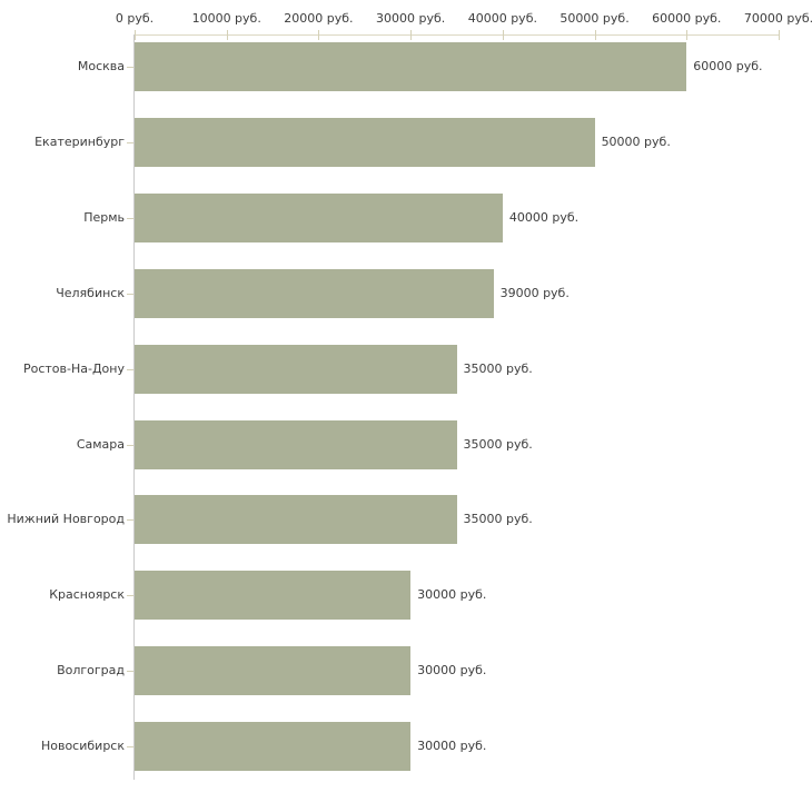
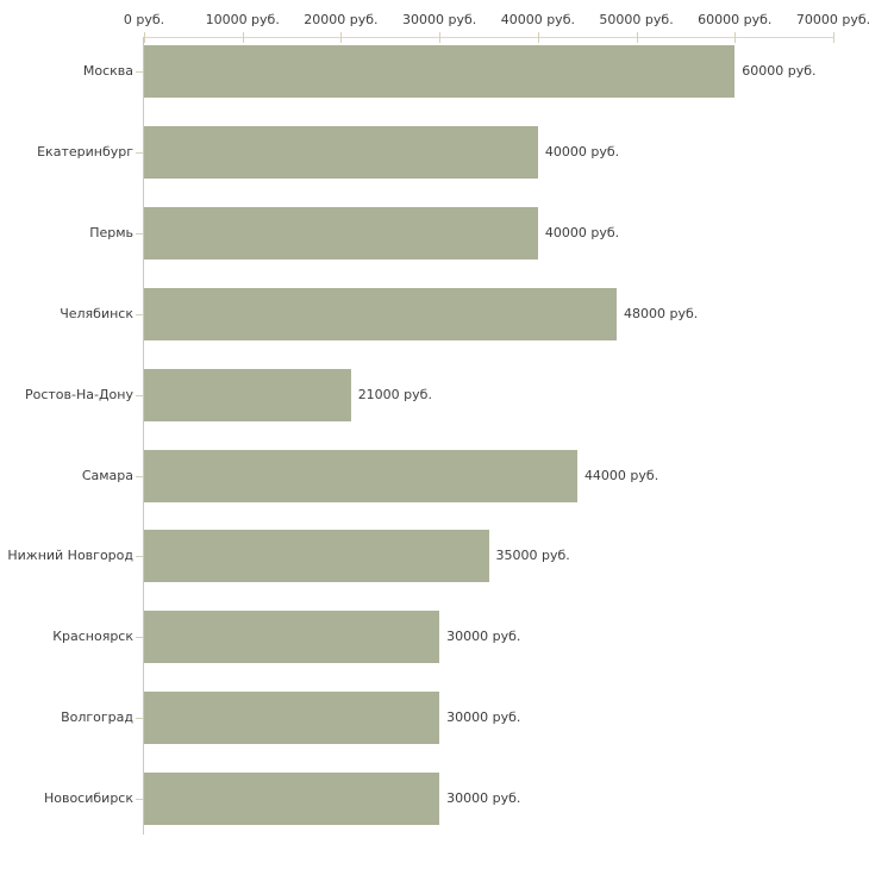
Екатеринбург: 50000 -> 40000
Челябинск: 39000 -> 48000
Ростов-На-Дону: 35000 -> 21000
Самара: 35000 -> 44000
